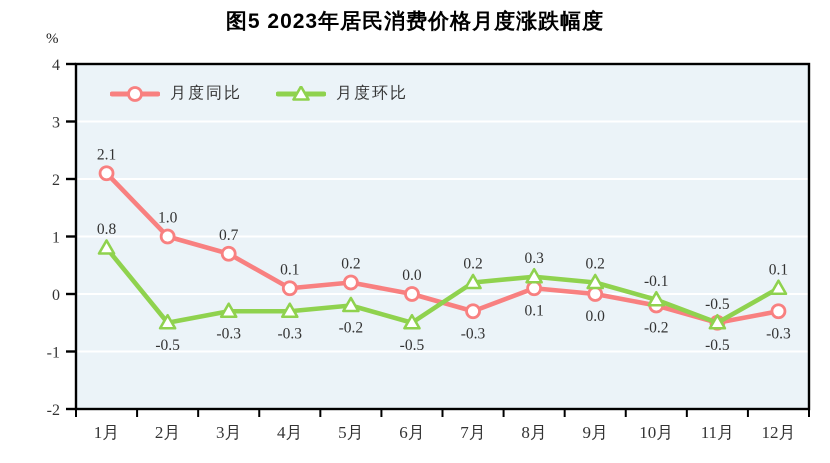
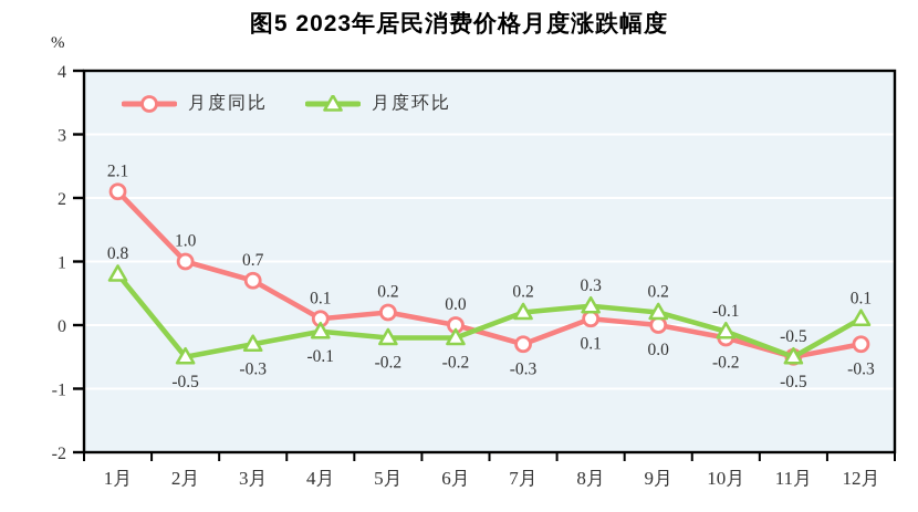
月度环比/4月: -0.3 -> -0.1
月度环比/6月: -0.5 -> -0.2
